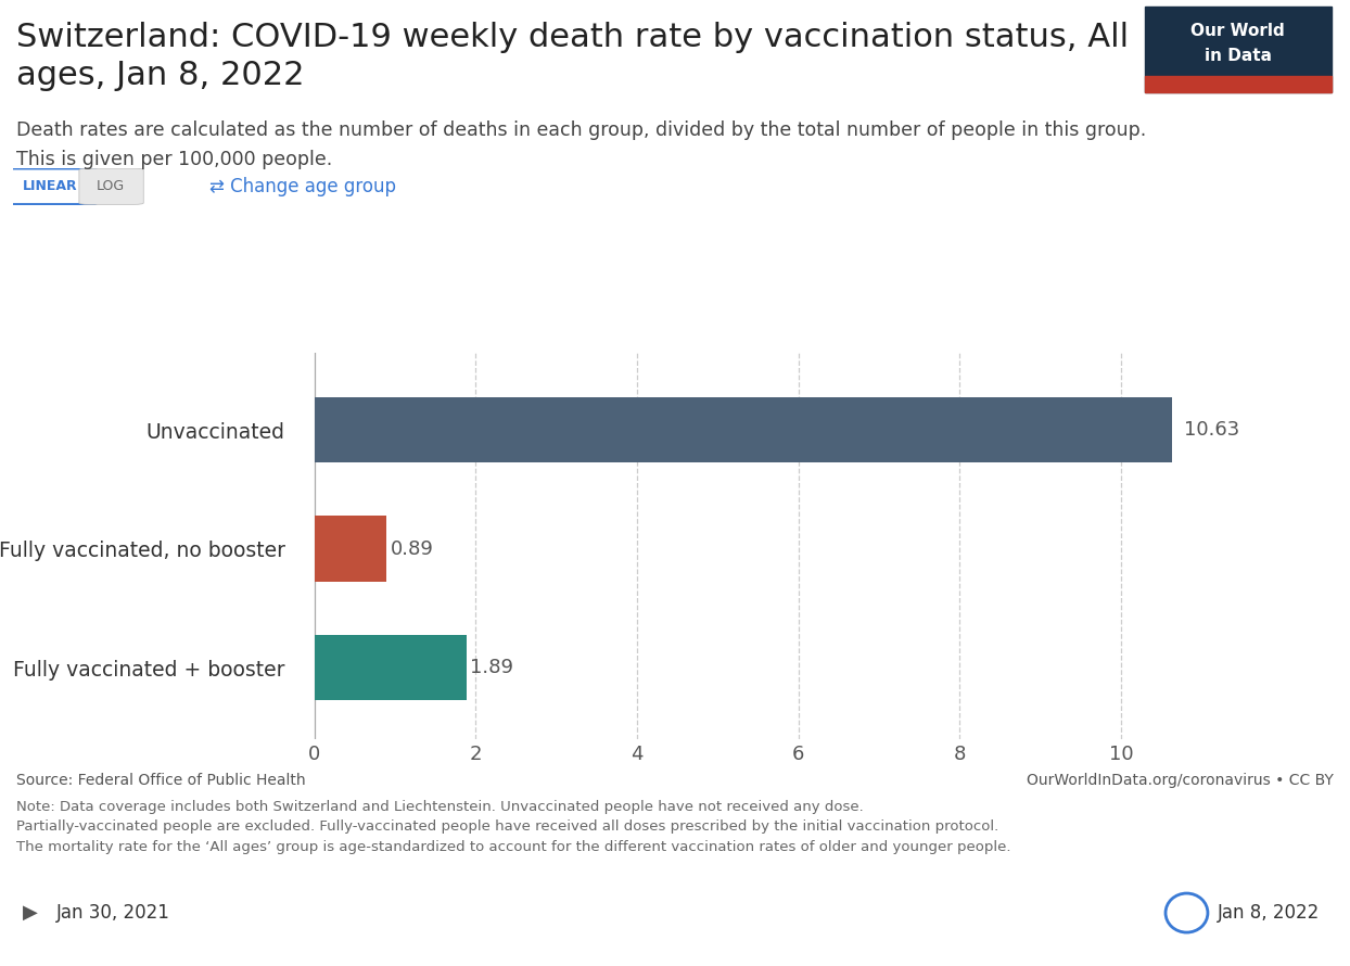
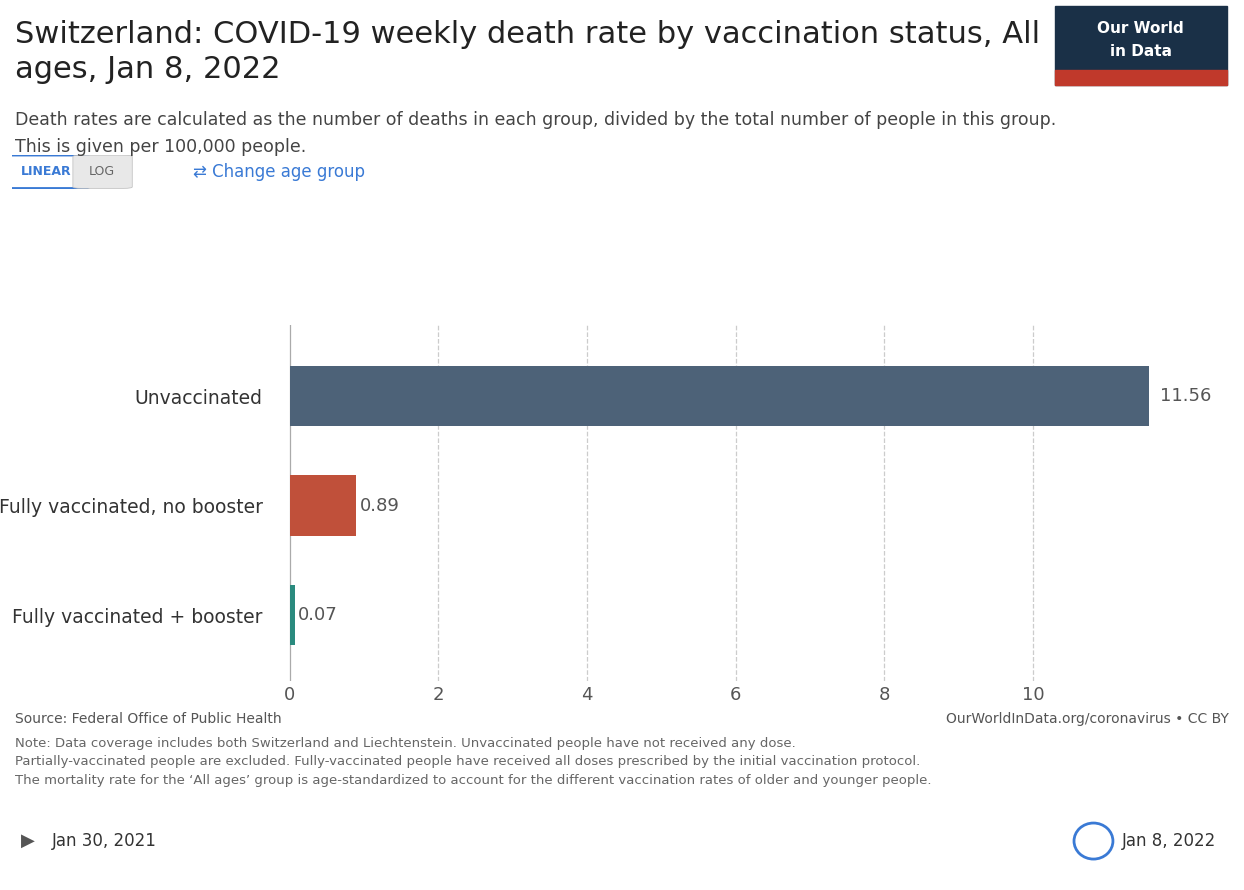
Unvaccinated: 10.63 -> 11.56
Fully vaccinated + booster: 1.89 -> 0.07
